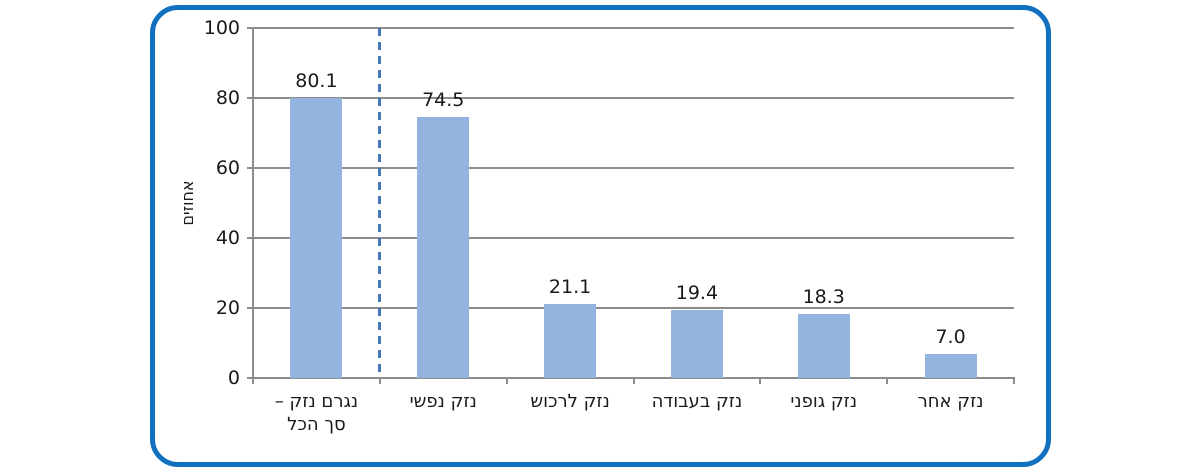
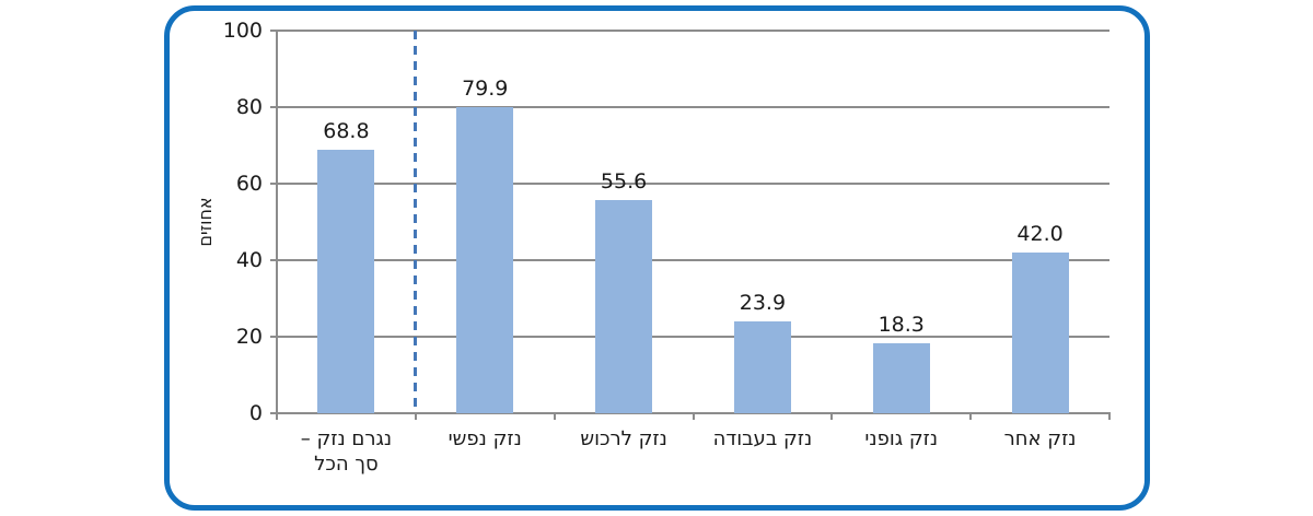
נגרם נזק – סך הכל: 80.1 -> 68.8
נזק נפשי: 74.5 -> 79.9
נזק לרכוש: 21.1 -> 55.6
נזק בעבודה: 19.4 -> 23.9
נזק אחר: 7.0 -> 42.0
